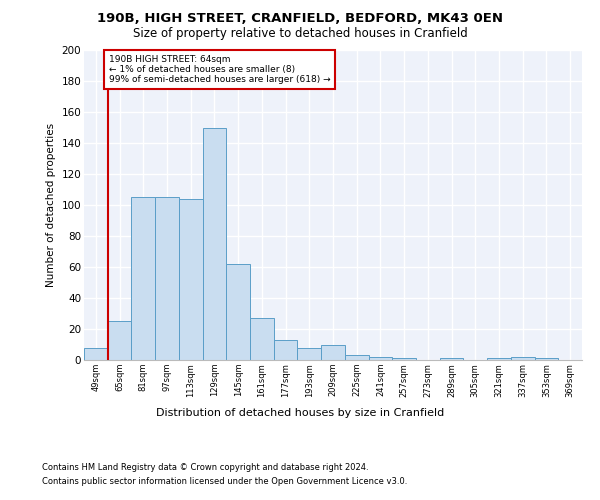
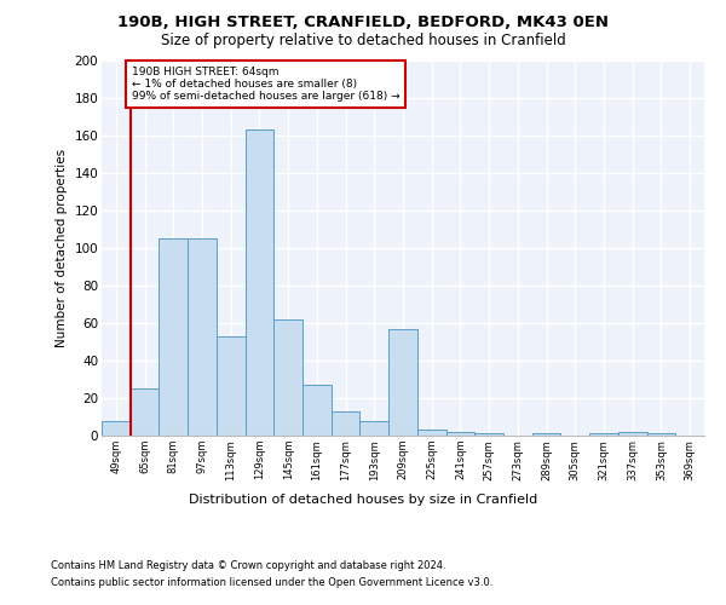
113sqm: 104 -> 53
129sqm: 150 -> 163
209sqm: 10 -> 57
